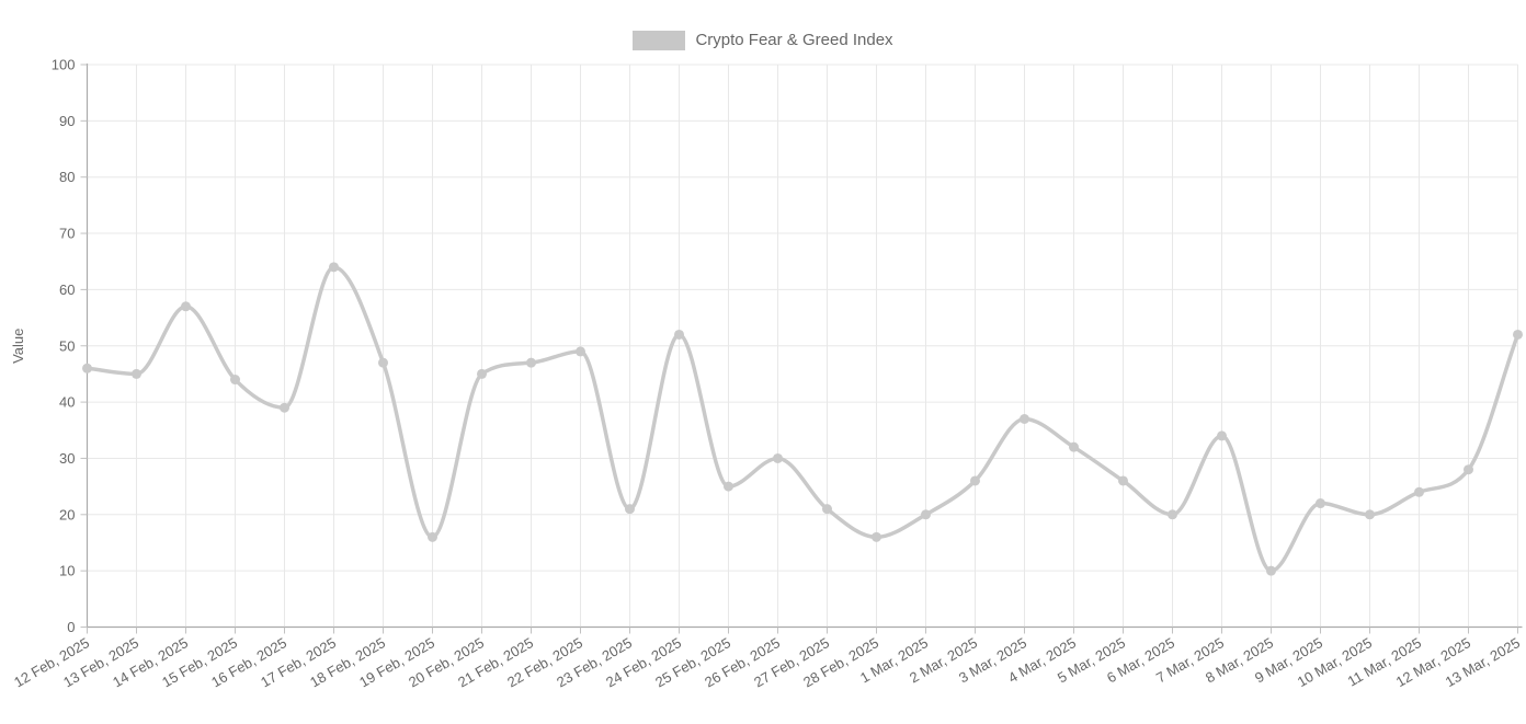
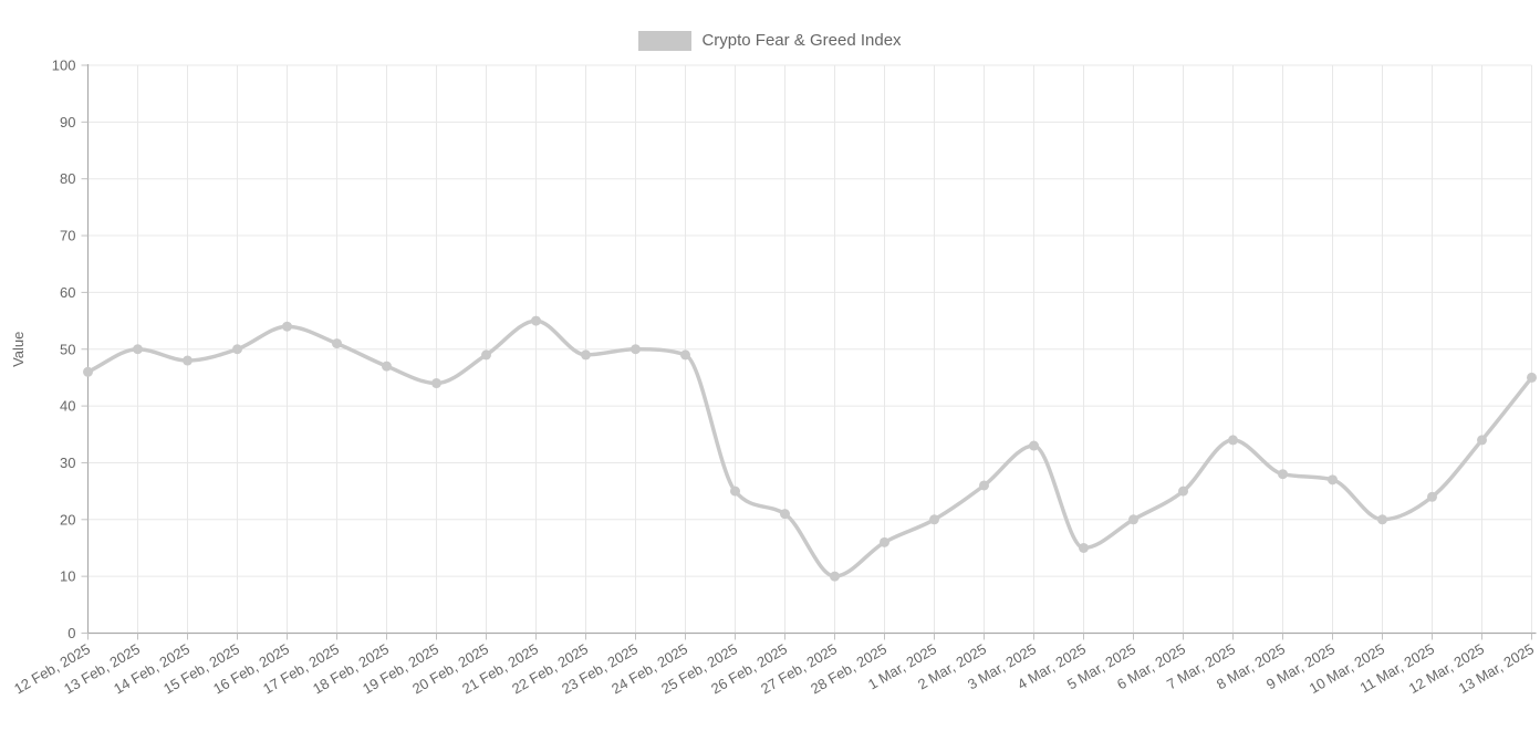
13 Feb, 2025: 45 -> 50
14 Feb, 2025: 57 -> 48
15 Feb, 2025: 44 -> 50
16 Feb, 2025: 39 -> 54
17 Feb, 2025: 64 -> 51
19 Feb, 2025: 16 -> 44
20 Feb, 2025: 45 -> 49
21 Feb, 2025: 47 -> 55
23 Feb, 2025: 21 -> 50
24 Feb, 2025: 52 -> 49
26 Feb, 2025: 30 -> 21
27 Feb, 2025: 21 -> 10
3 Mar, 2025: 37 -> 33
4 Mar, 2025: 32 -> 15
5 Mar, 2025: 26 -> 20
6 Mar, 2025: 20 -> 25
8 Mar, 2025: 10 -> 28
9 Mar, 2025: 22 -> 27
12 Mar, 2025: 28 -> 34
13 Mar, 2025: 52 -> 45
